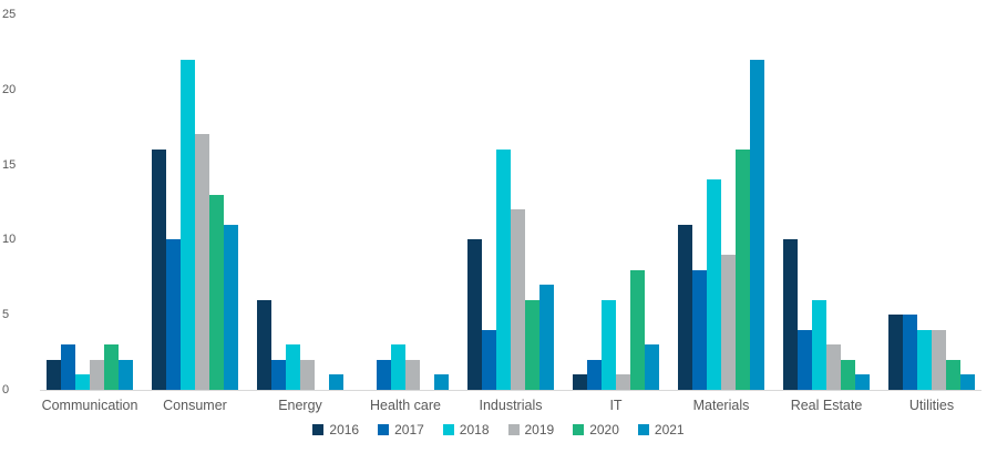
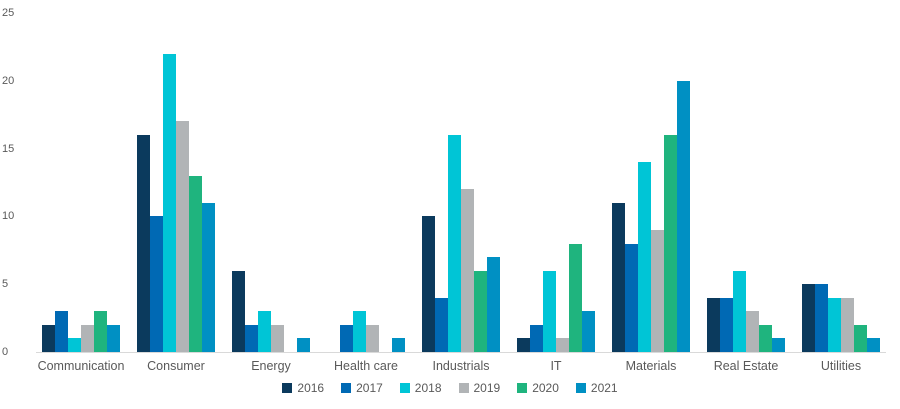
2021/Materials: 22 -> 20
2016/Real Estate: 10 -> 4
